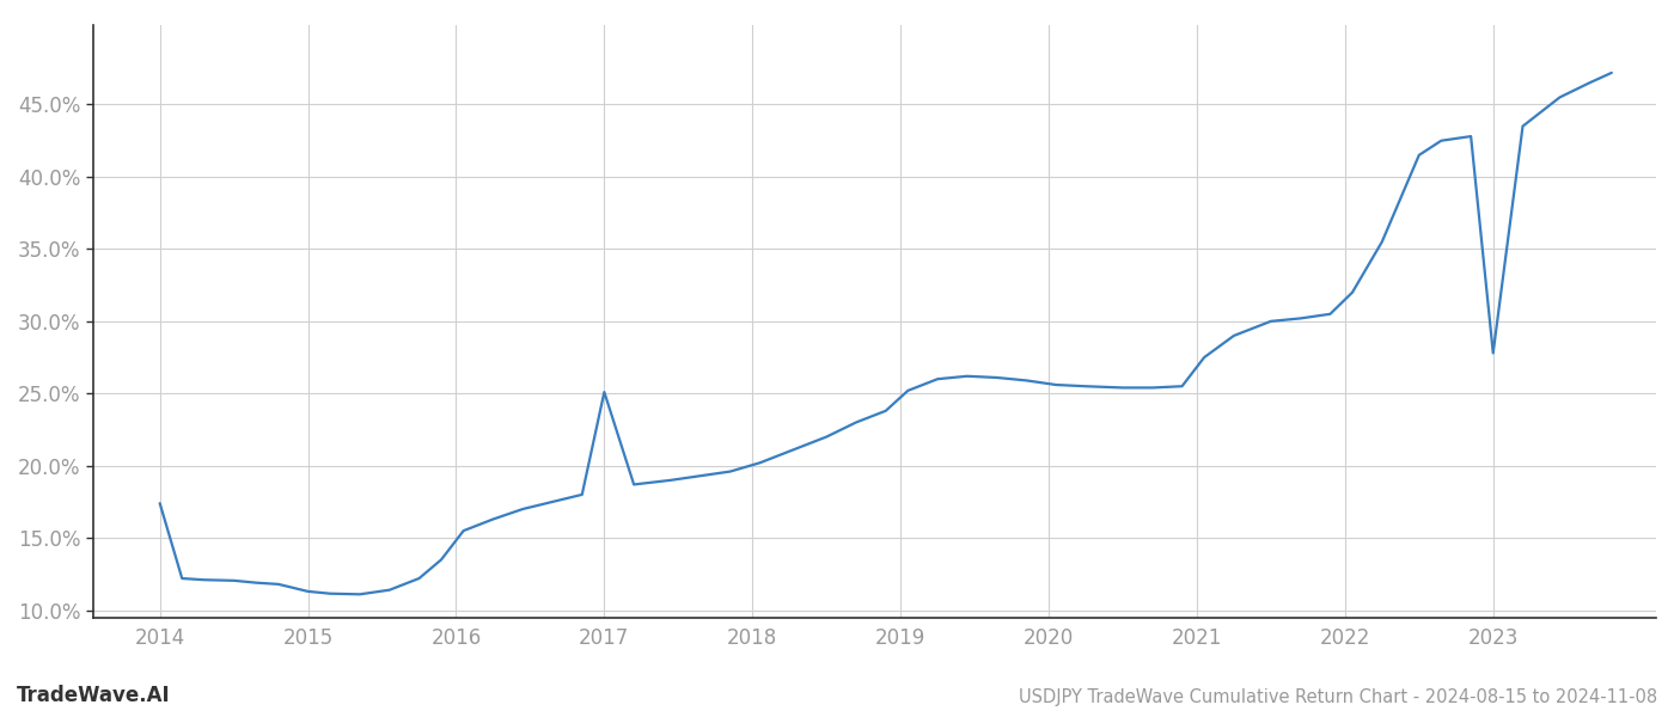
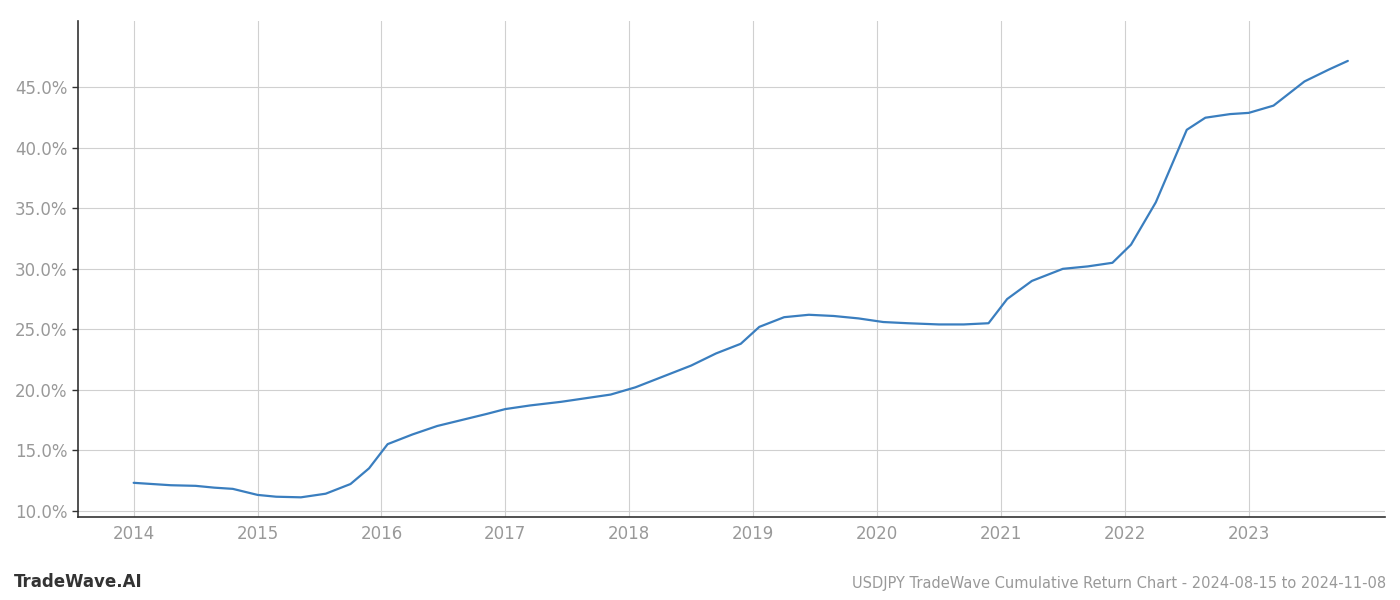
2014: 17.4% -> 12.3%
2017: 25.1% -> 18.4%
2023: 27.8% -> 42.9%
